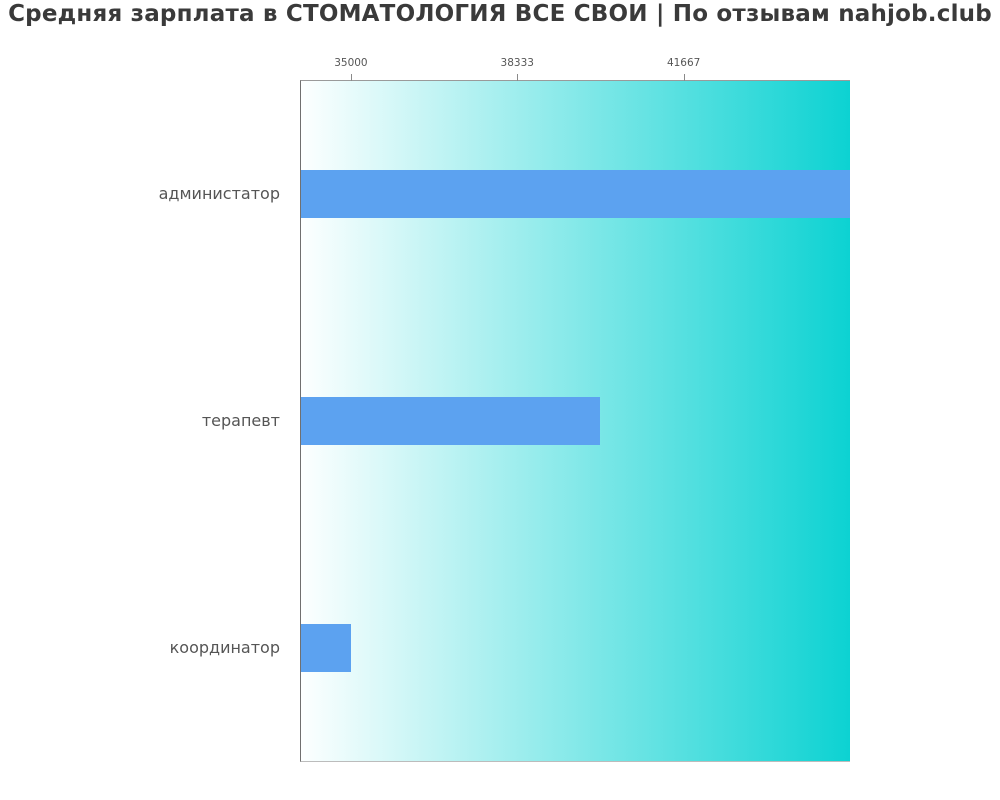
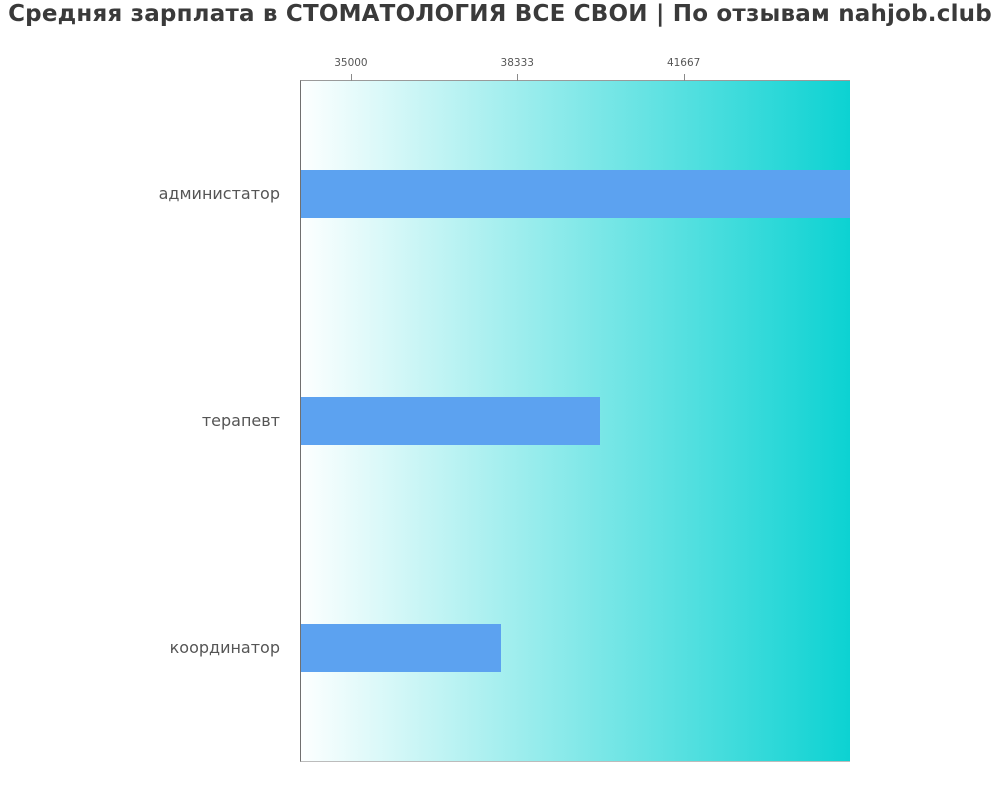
координатор: 35000 -> 38000
